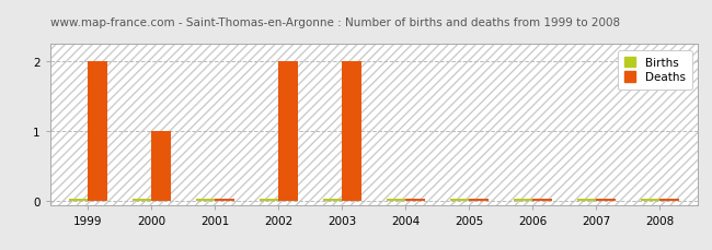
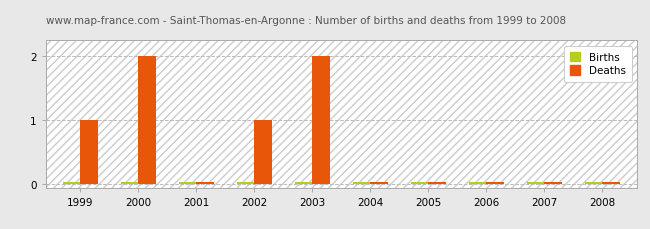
Deaths/1999: 2 -> 1
Deaths/2000: 1 -> 2
Deaths/2002: 2 -> 1
